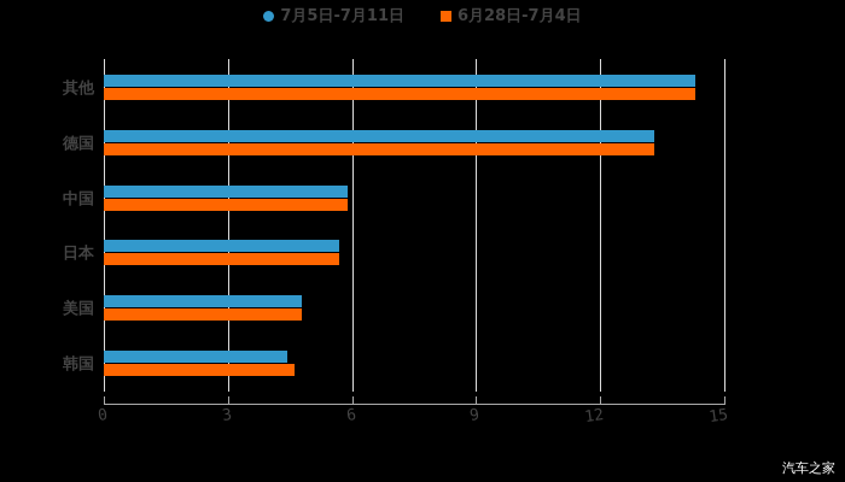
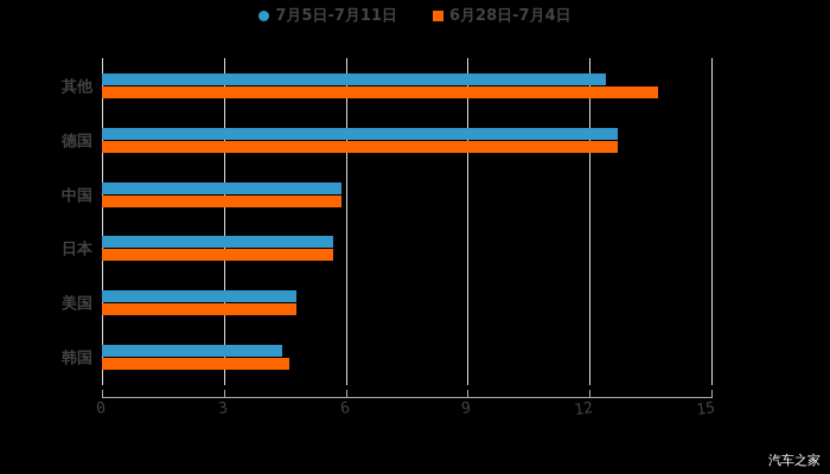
7月5日-7月11日/其他: 14.3 -> 12.4
6月28日-7月4日/其他: 14.3 -> 13.7
7月5日-7月11日/德国: 13.3 -> 12.7
6月28日-7月4日/德国: 13.3 -> 12.7
